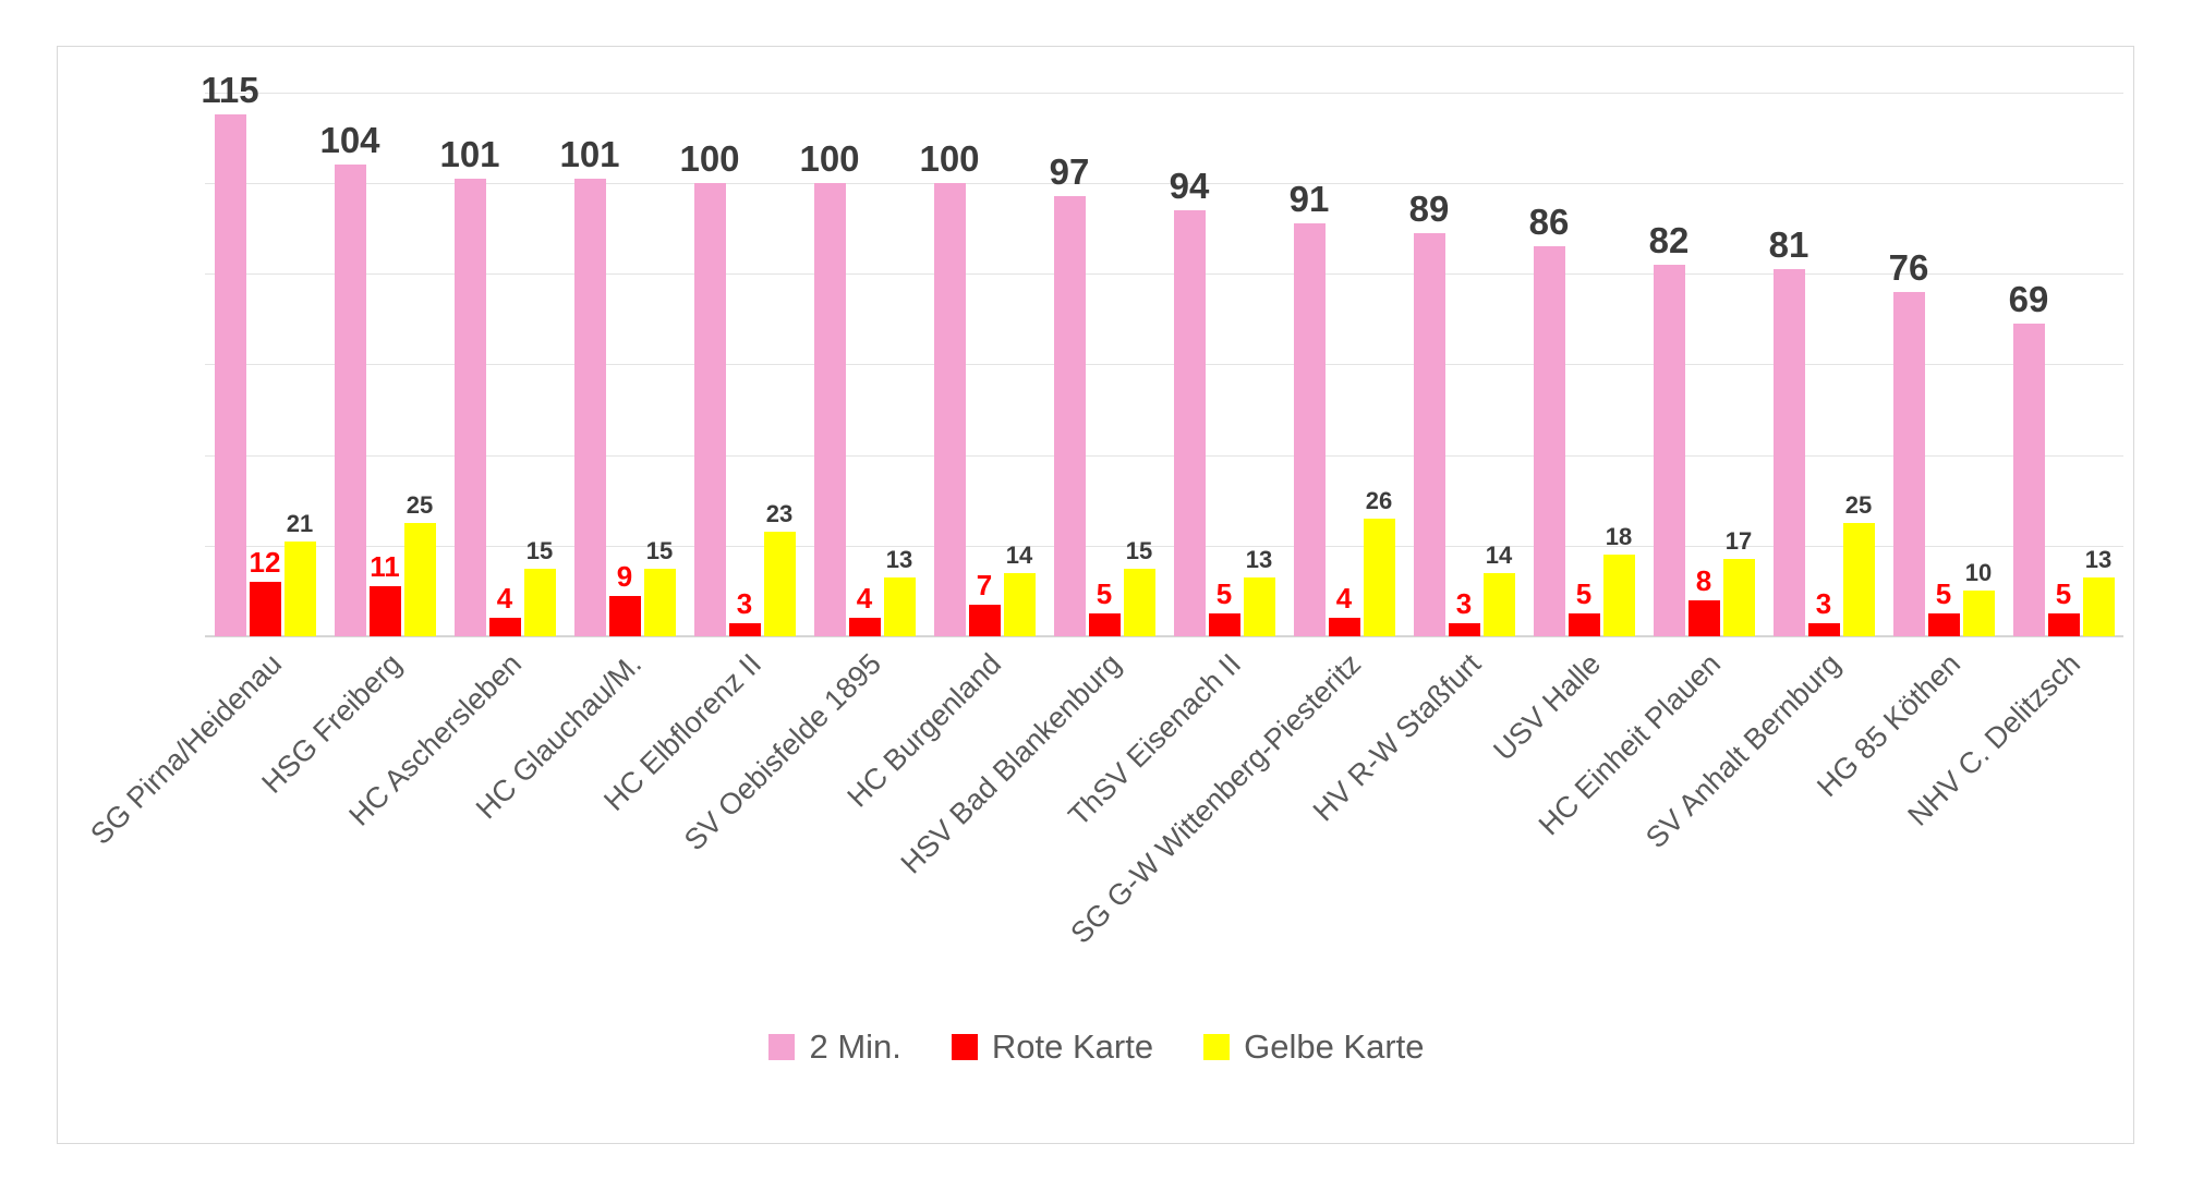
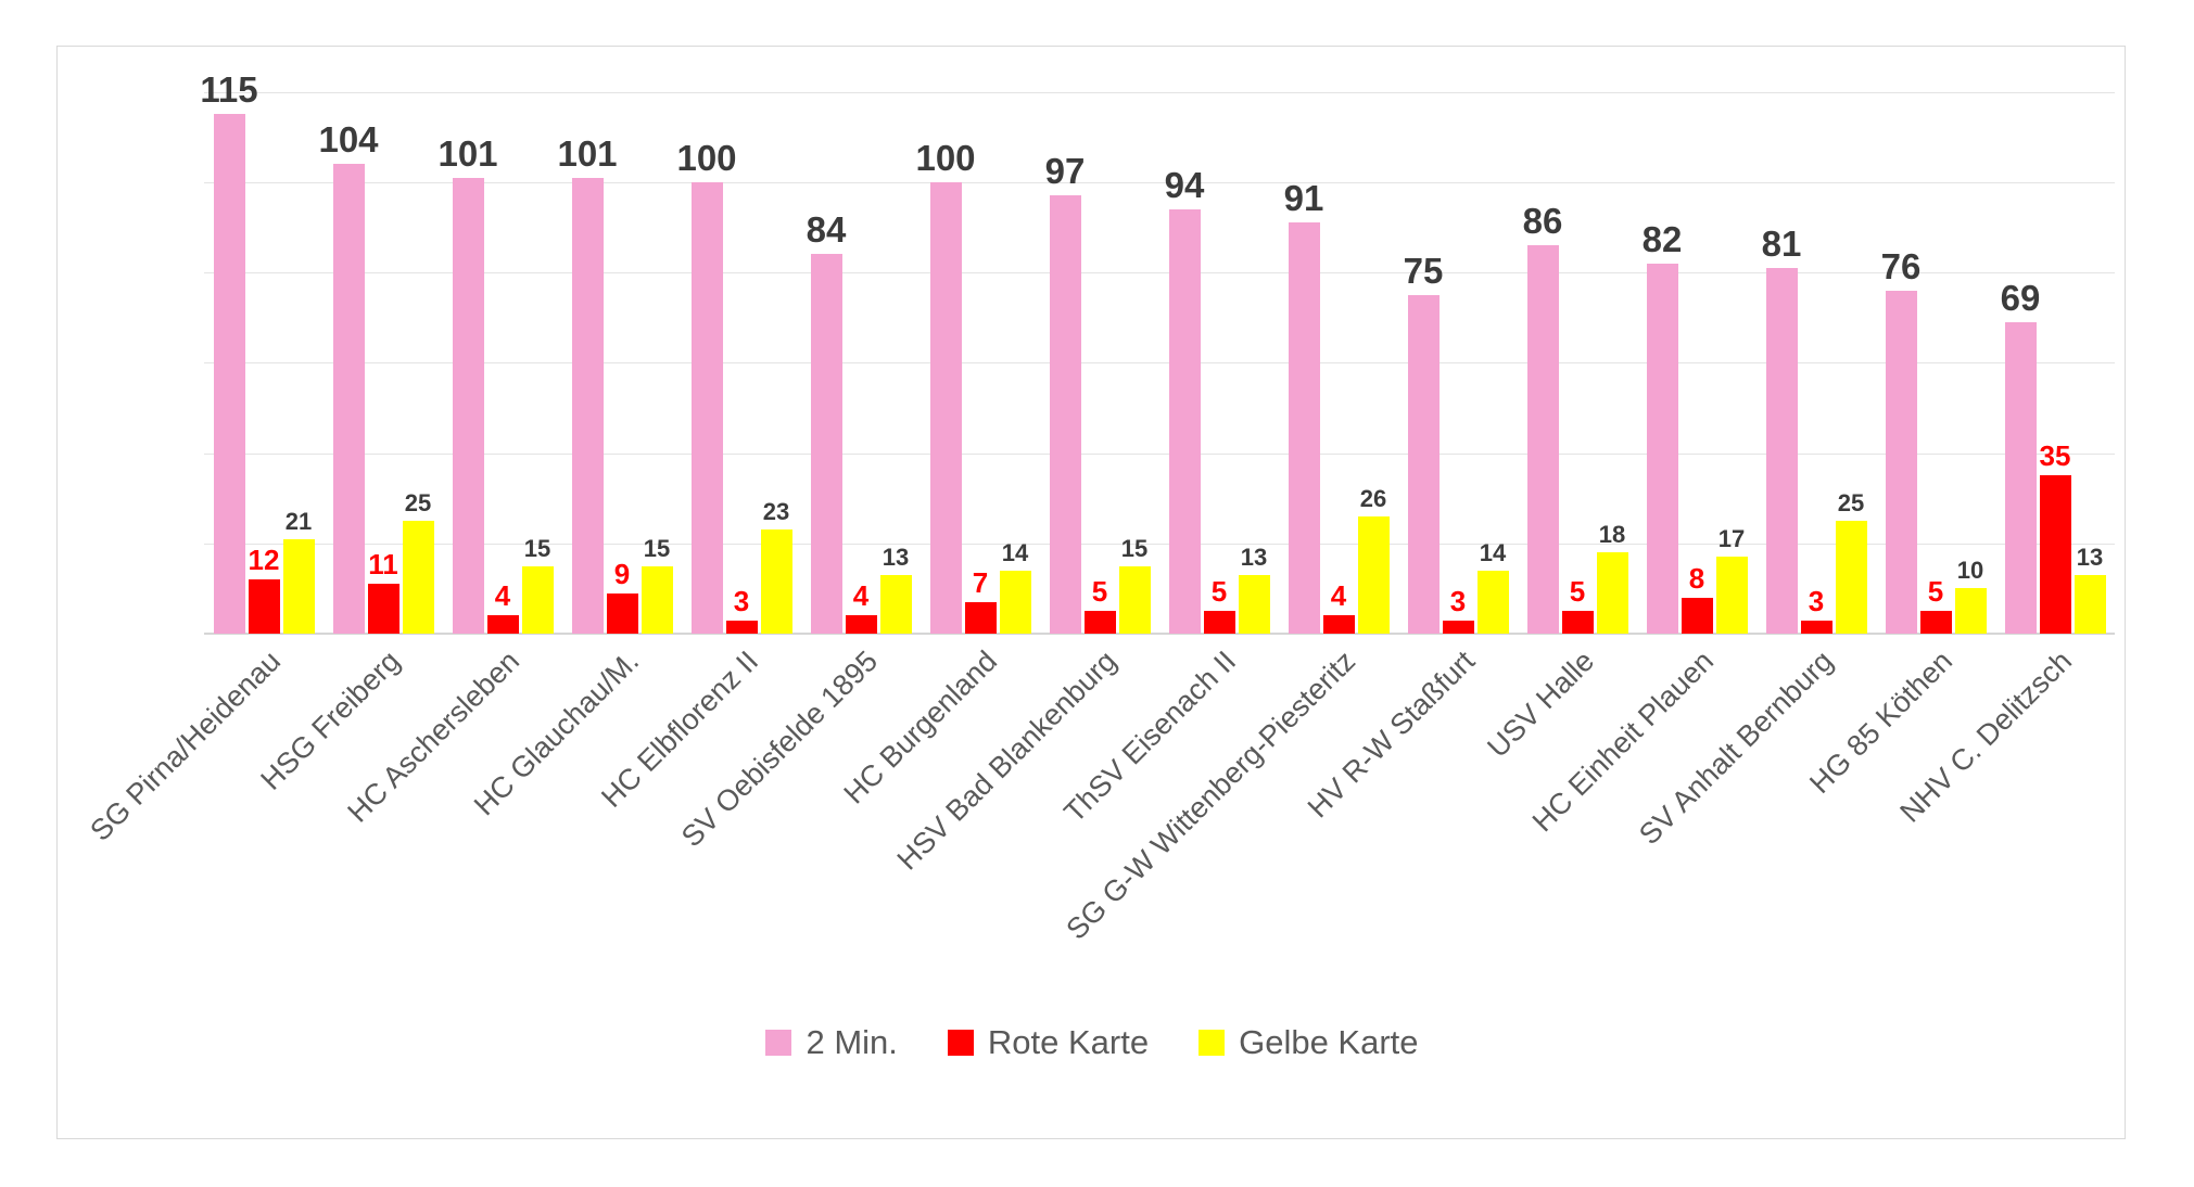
2 Min./SV Oebisfelde 1895: 100 -> 84
2 Min./HV R-W Staßfurt: 89 -> 75
Rote Karte/NHV C. Delitzsch: 5 -> 35
